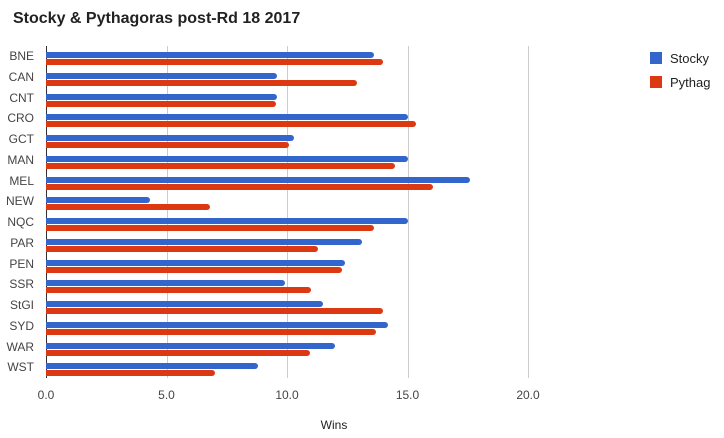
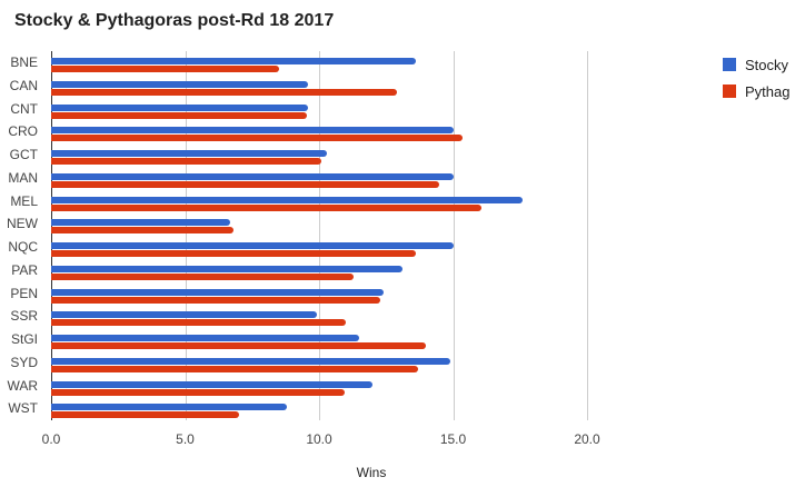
Pythag/BNE: 14.0 -> 8.5
Stocky/NEW: 4.3 -> 6.7
Stocky/SYD: 14.2 -> 14.9
